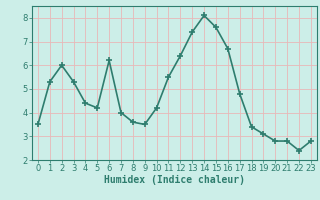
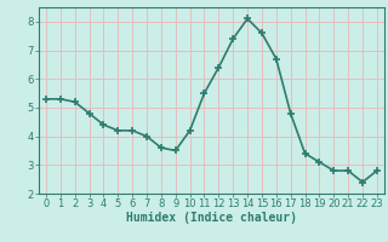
0: 3.5 -> 5.3
2: 6.0 -> 5.2
3: 5.3 -> 4.8
6: 6.2 -> 4.2
